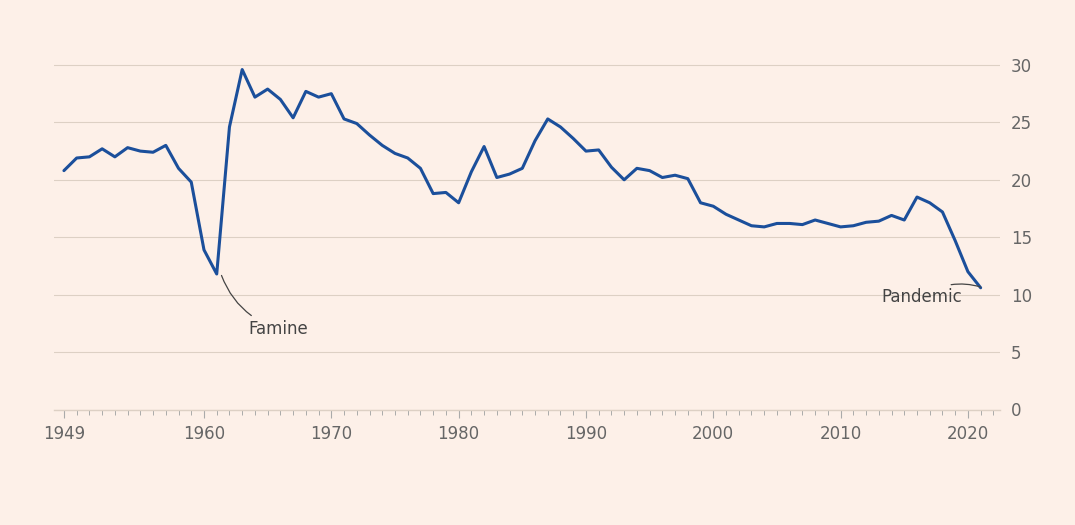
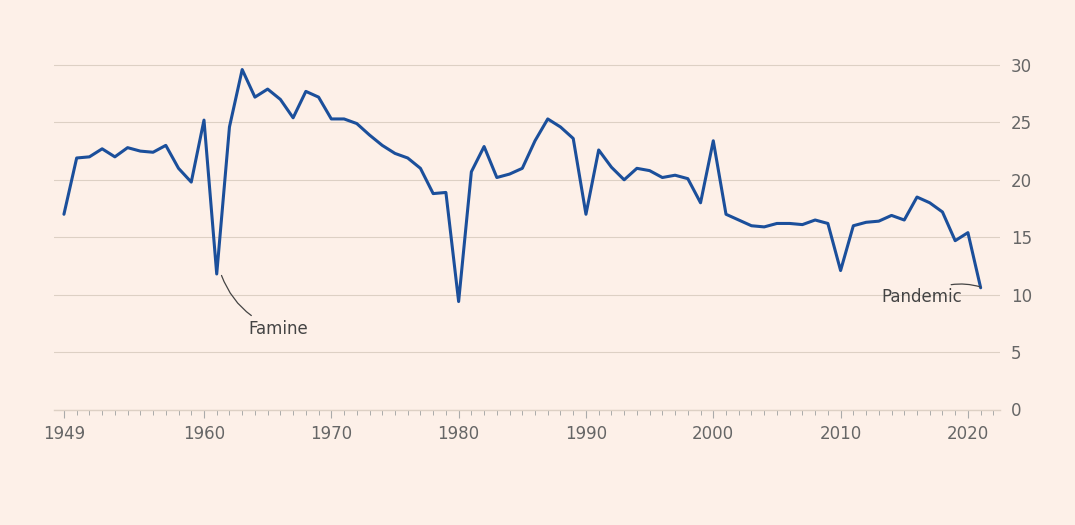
1949: 20.8 -> 17.0
1960: 13.9 -> 25.2
1970: 27.5 -> 25.3
1980: 18.0 -> 9.4
1990: 22.5 -> 17.0
2000: 17.7 -> 23.4
2010: 15.9 -> 12.1
2020: 12.0 -> 15.4
